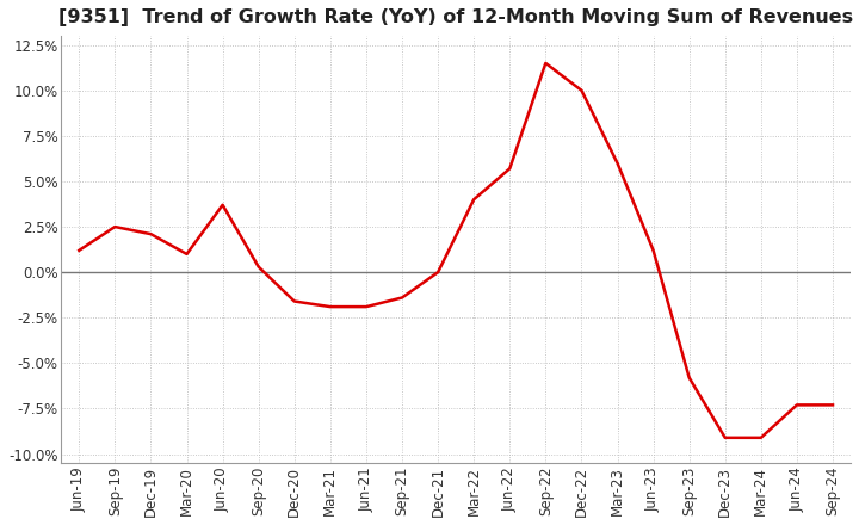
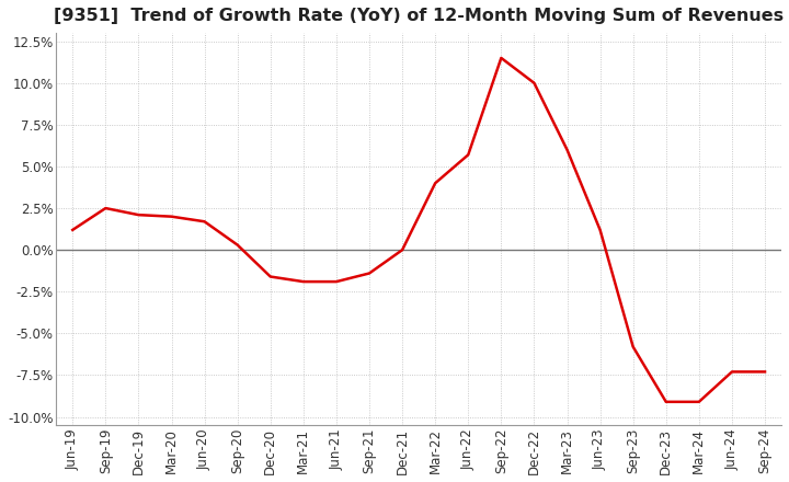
Mar-20: 1.0% -> 2.0%
Jun-20: 3.7% -> 1.7%
